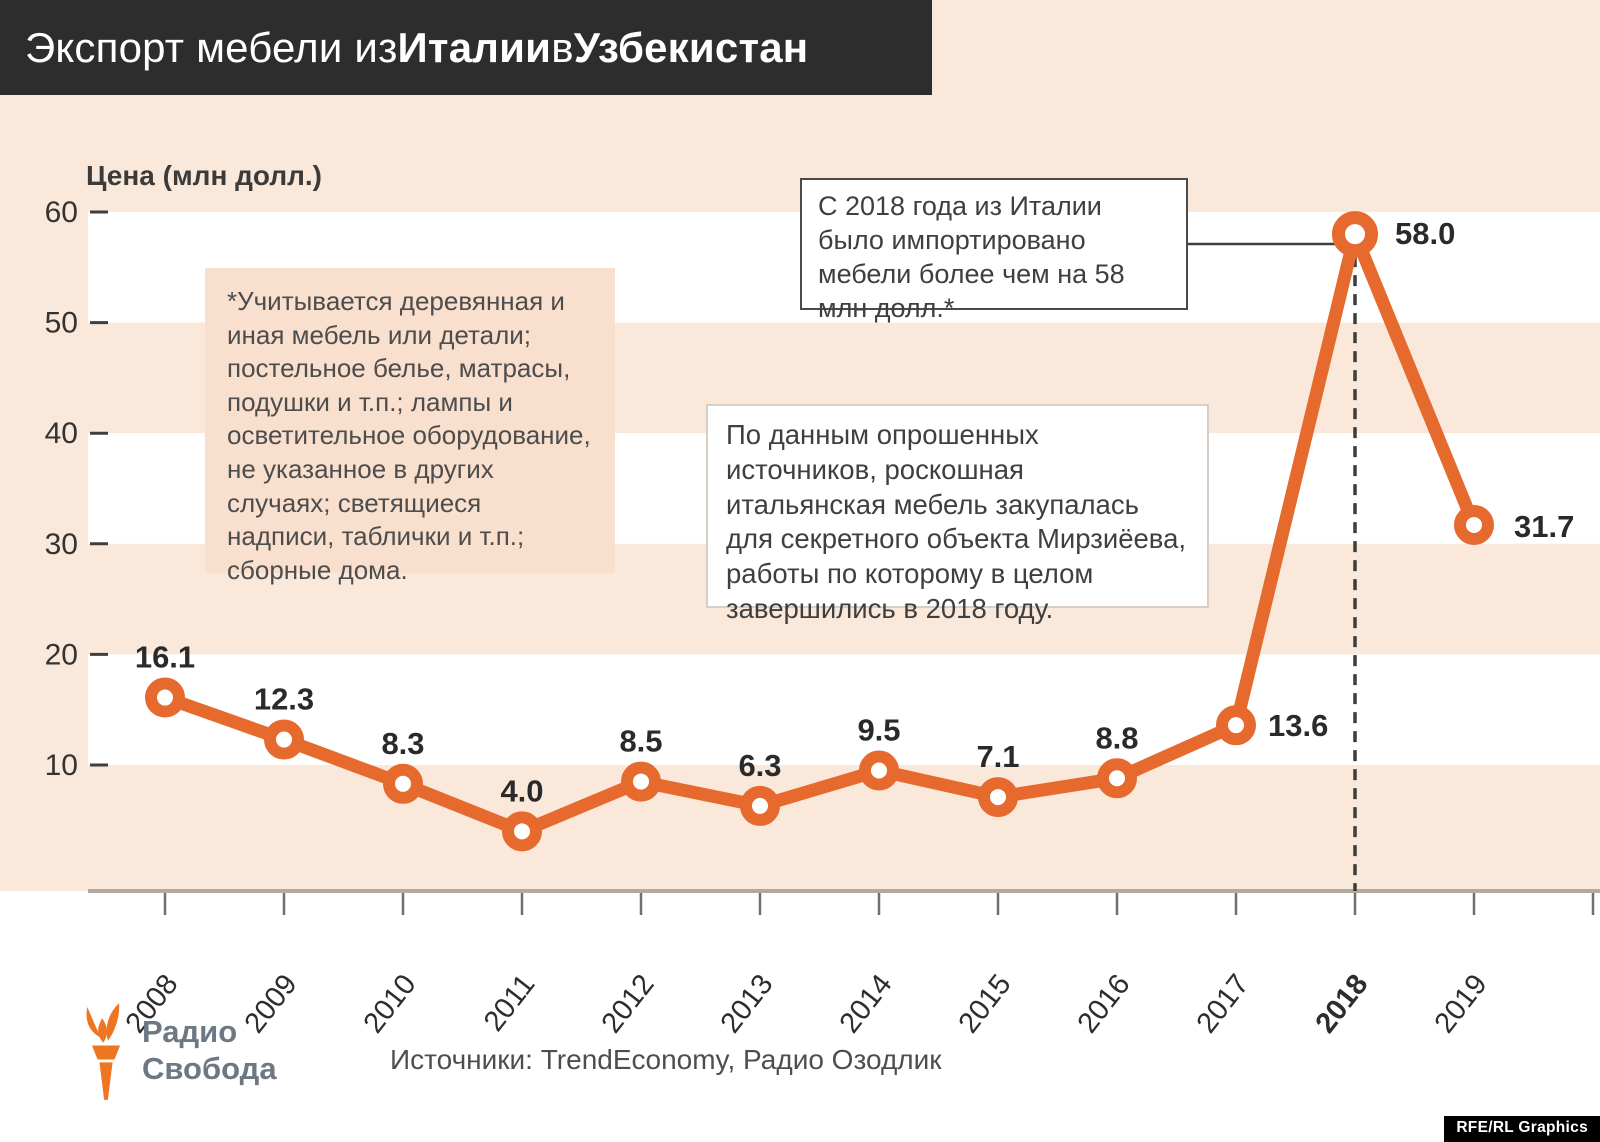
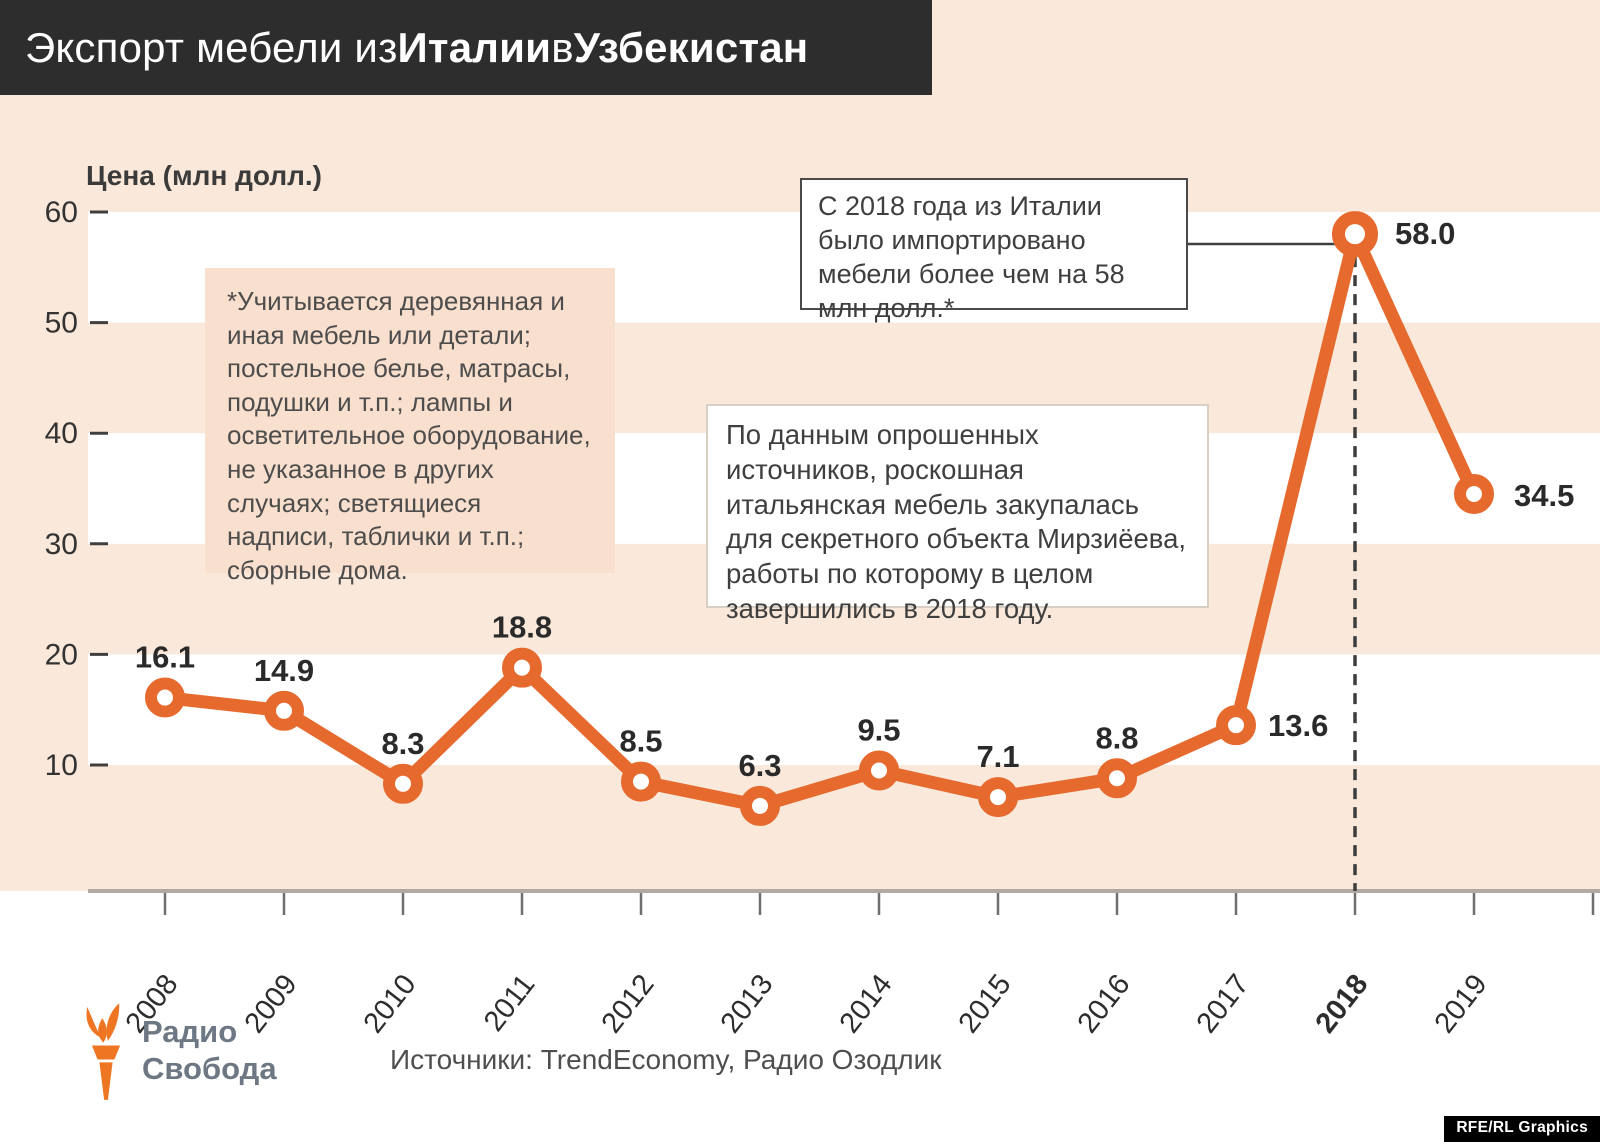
2009: 12.3 -> 14.9
2011: 4.0 -> 18.8
2019: 31.7 -> 34.5
